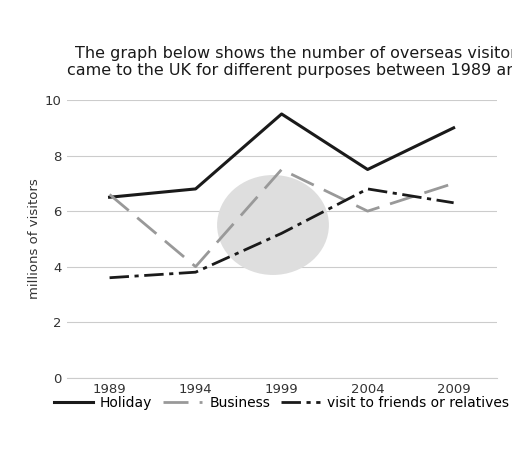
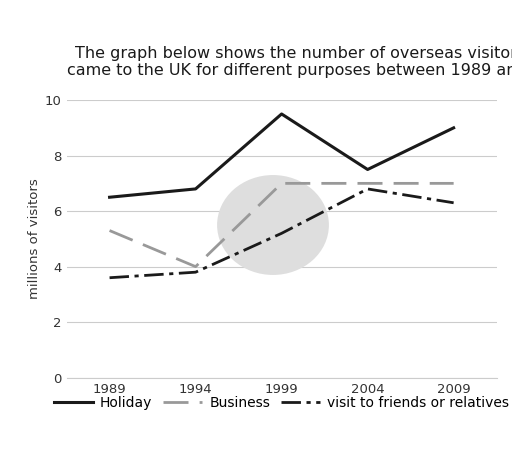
Business/1989: 6.6 -> 5.3
Business/1999: 7.5 -> 7.0
Business/2004: 6.0 -> 7.0
